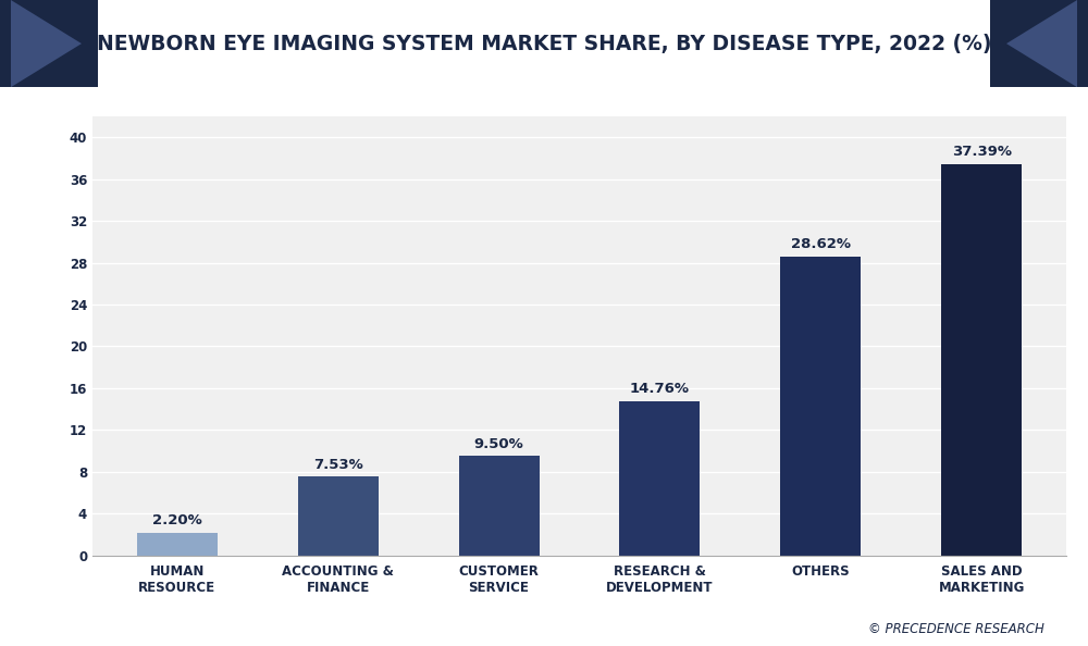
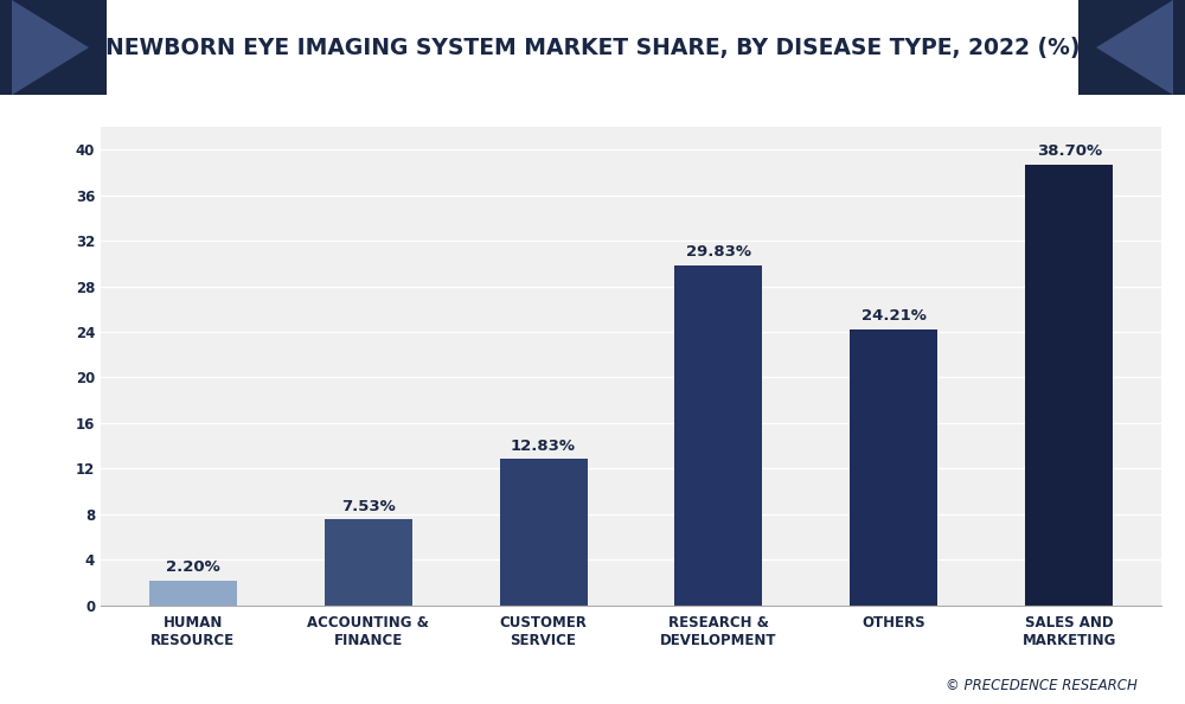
CUSTOMER SERVICE: 9.50% -> 12.83%
RESEARCH & DEVELOPMENT: 14.76% -> 29.83%
OTHERS: 28.62% -> 24.21%
SALES AND MARKETING: 37.39% -> 38.70%
